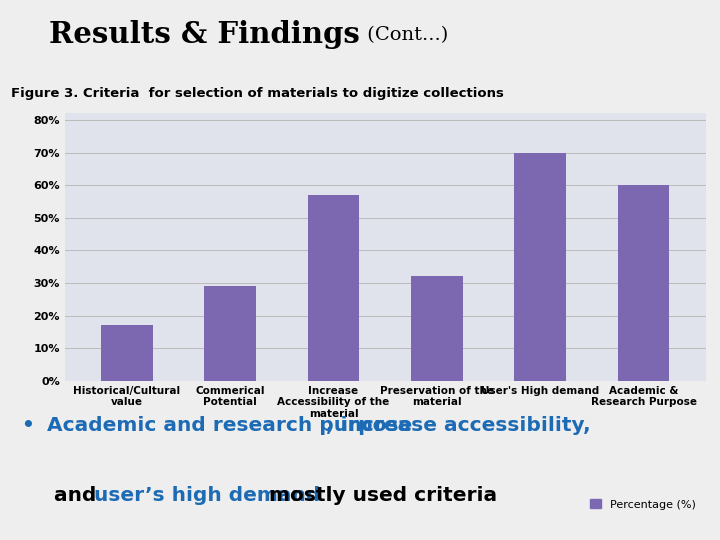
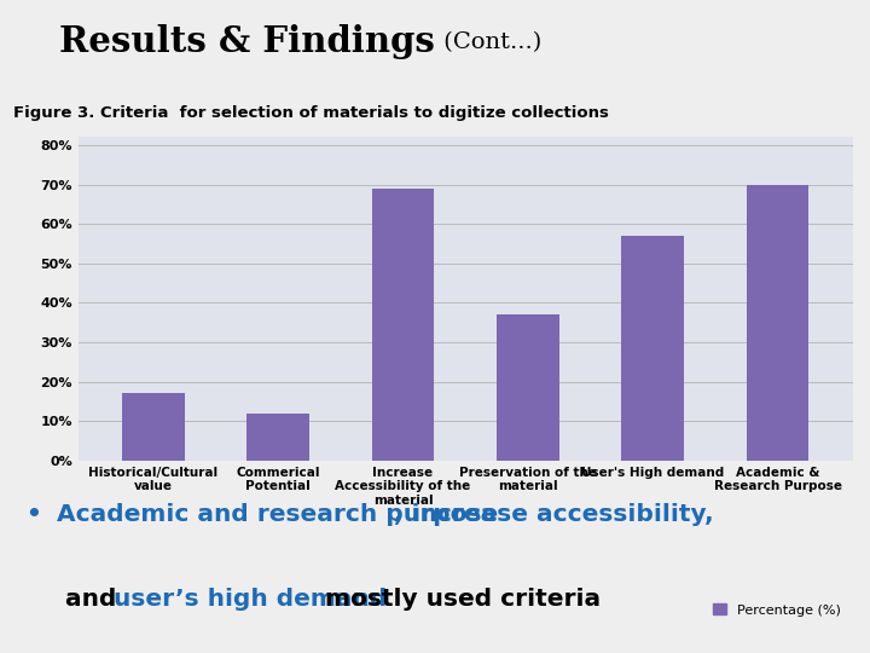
Commerical Potential: 29% -> 12%
Increase Accessibility of the material: 57% -> 69%
Preservation of the material: 32% -> 37%
User's High demand: 70% -> 57%
Academic & Research Purpose: 60% -> 70%
